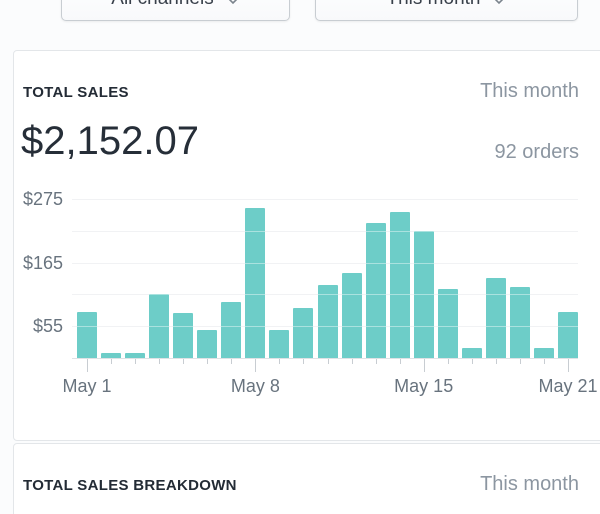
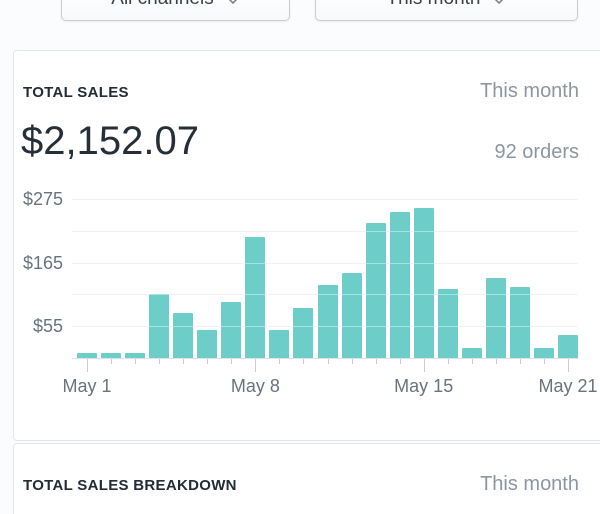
May 1: $80 -> $10
May 8: $260 -> $210
May 15: $220 -> $260
May 21: $80 -> $40
